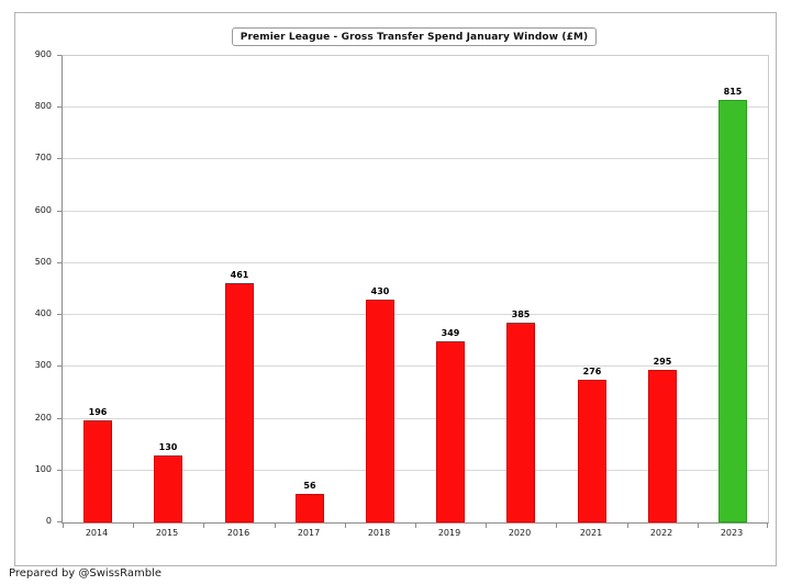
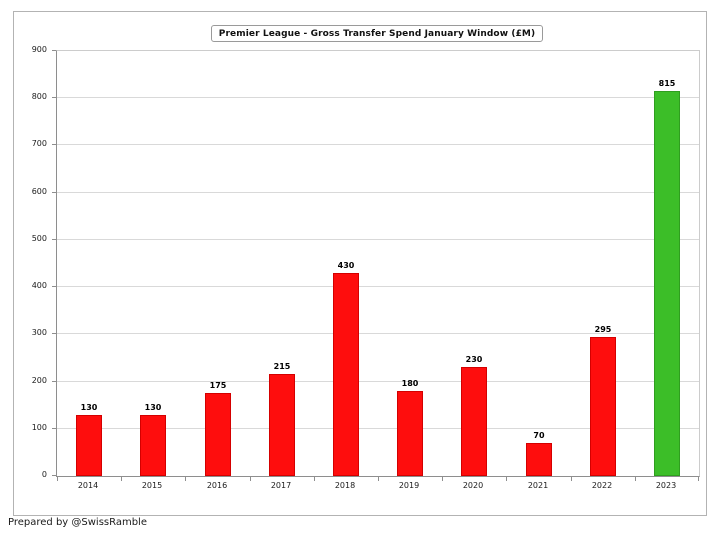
2014: 196 -> 130
2016: 461 -> 175
2017: 56 -> 215
2019: 349 -> 180
2020: 385 -> 230
2021: 276 -> 70
